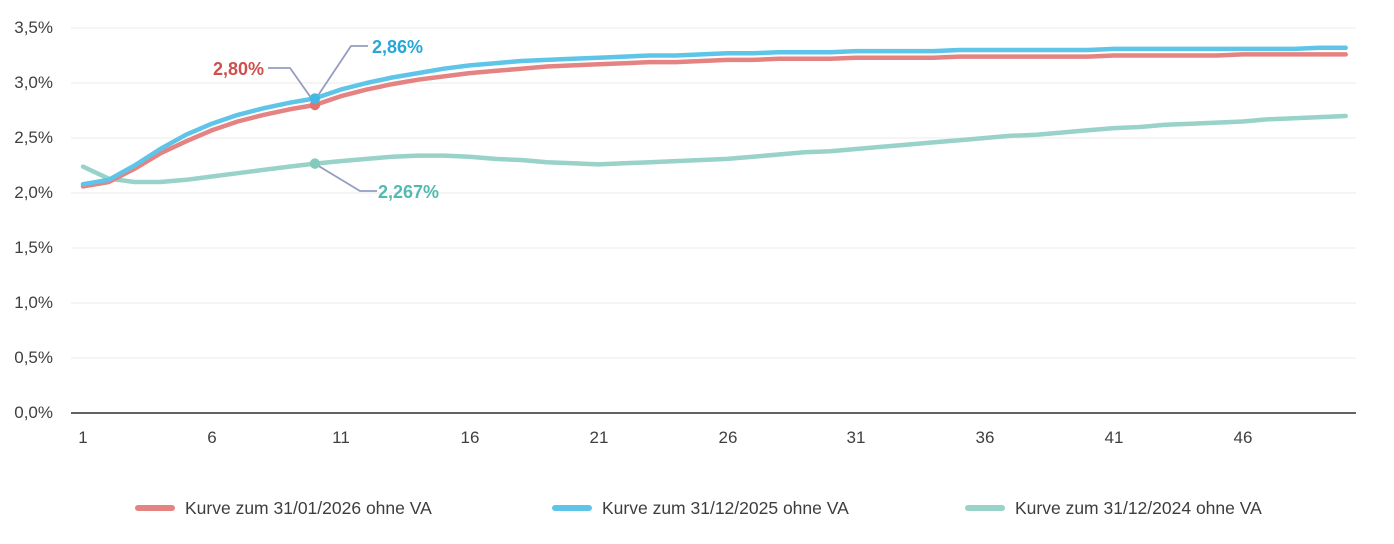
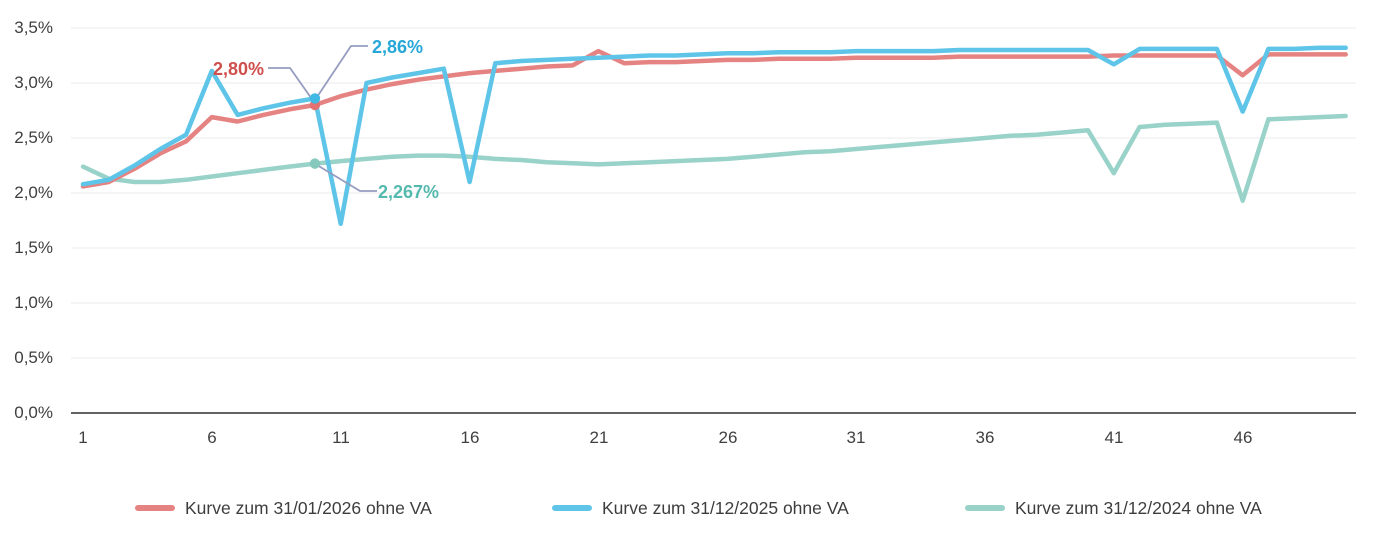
Kurve zum 31/01/2026 ohne VA/6: 2,57% -> 2,69%
Kurve zum 31/12/2025 ohne VA/6: 2,63% -> 3,11%
Kurve zum 31/12/2025 ohne VA/11: 2,94% -> 1,72%
Kurve zum 31/12/2025 ohne VA/16: 3,16% -> 2,10%
Kurve zum 31/01/2026 ohne VA/21: 3,17% -> 3,29%
Kurve zum 31/12/2025 ohne VA/41: 3,31% -> 3,17%
Kurve zum 31/12/2024 ohne VA/41: 2,59% -> 2,18%
Kurve zum 31/01/2026 ohne VA/46: 3,26% -> 3,07%
Kurve zum 31/12/2025 ohne VA/46: 3,31% -> 2,74%
Kurve zum 31/12/2024 ohne VA/46: 2,65% -> 1,93%
